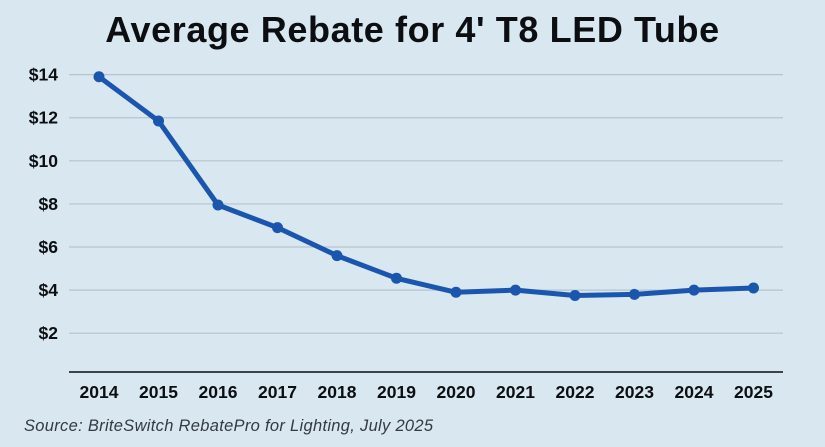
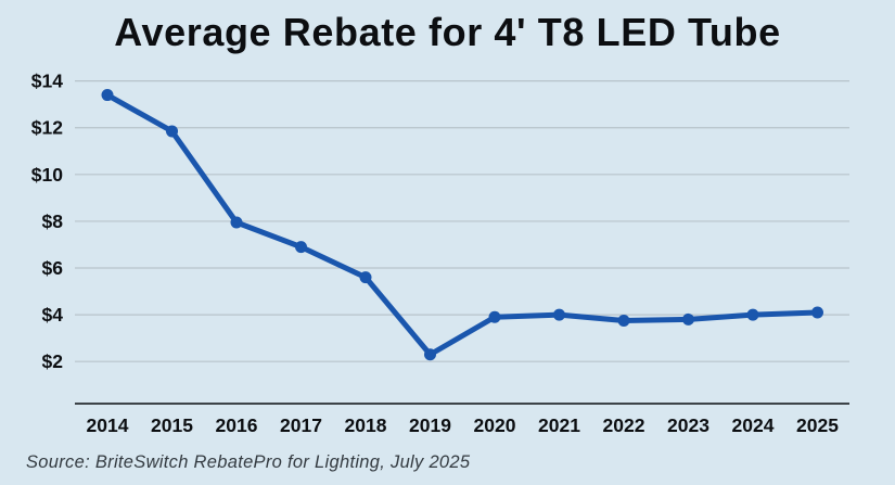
2014: $13.9 -> $13.4
2019: $4.5 -> $2.3
